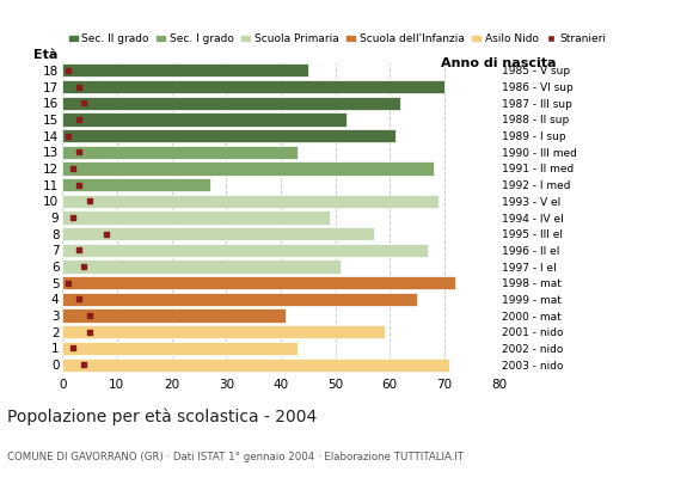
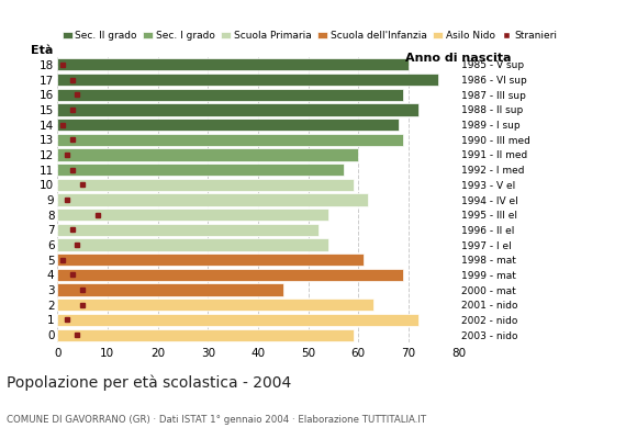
18: 45 -> 70
17: 70 -> 76
16: 62 -> 69
15: 52 -> 72
14: 61 -> 68
13: 43 -> 69
12: 68 -> 60
11: 27 -> 57
10: 69 -> 59
9: 49 -> 62
8: 57 -> 54
7: 67 -> 52
6: 51 -> 54
5: 72 -> 61
4: 65 -> 69
3: 41 -> 45
2: 59 -> 63
1: 43 -> 72
0: 71 -> 59
